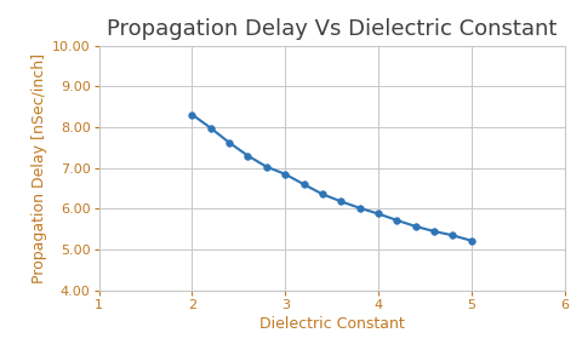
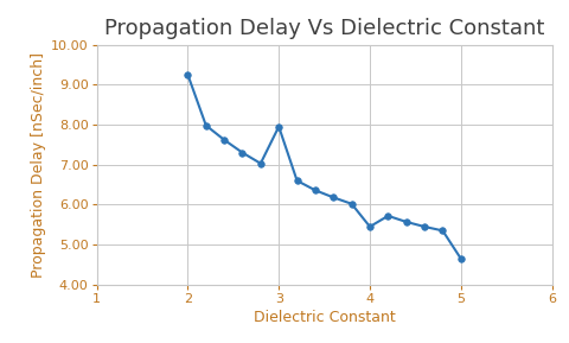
2: 8.31 -> 9.25
3: 6.85 -> 7.95
4: 5.88 -> 5.45
5: 5.22 -> 4.65
